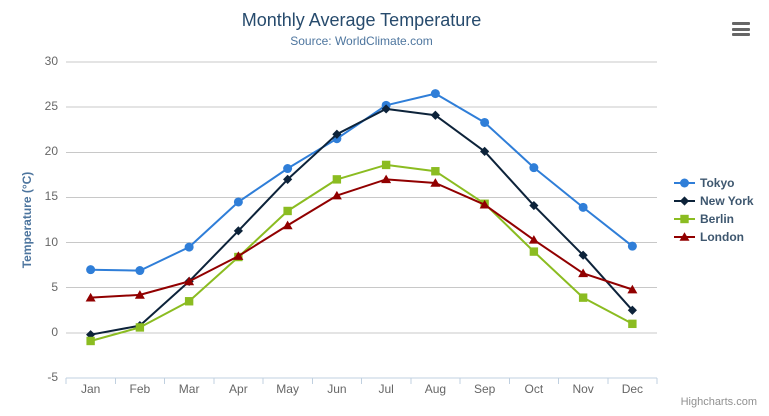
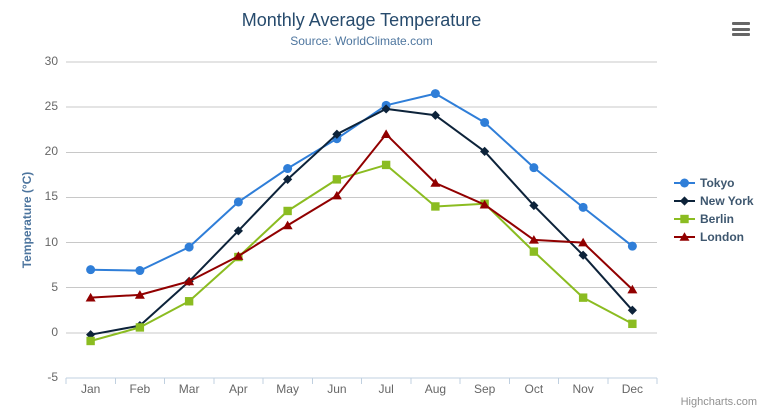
London/Jul: 17 -> 22
Berlin/Aug: 18 -> 14
London/Nov: 7 -> 10
